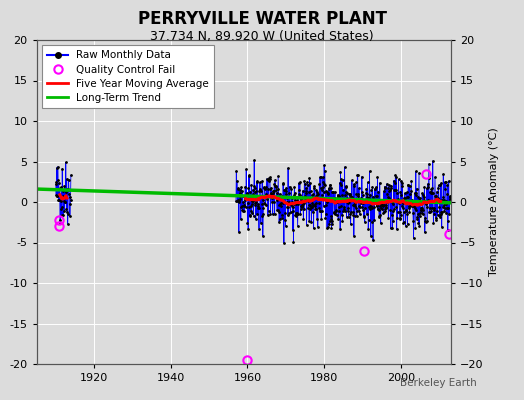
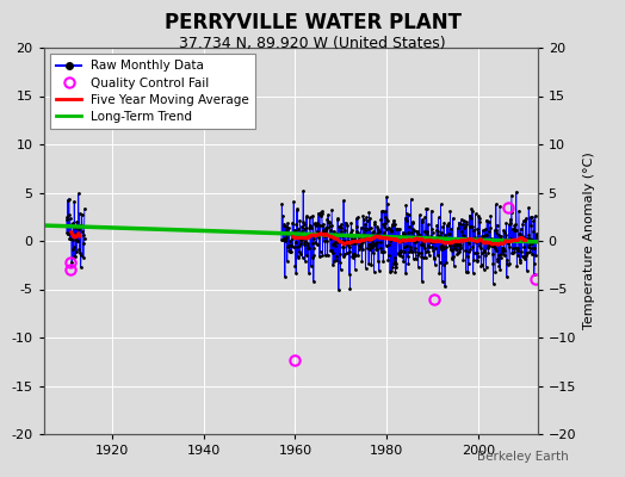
Quality Control Fail/1960: -19.5 -> -12.4
